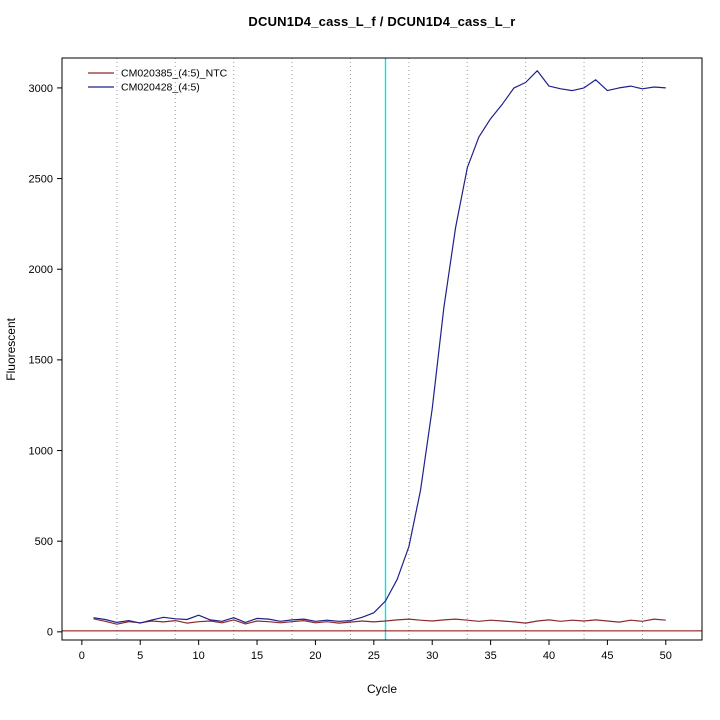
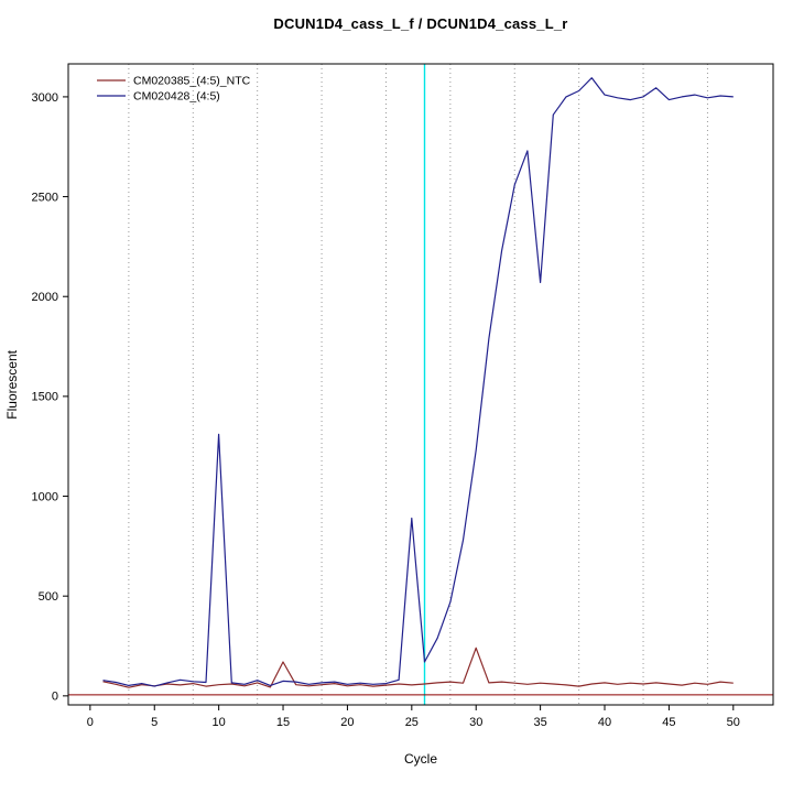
CM020428_(4:5)/10: 90 -> 1310
CM020385_(4:5)_NTC/15: 60 -> 170
CM020428_(4:5)/25: 100 -> 890
CM020385_(4:5)_NTC/30: 60 -> 240
CM020428_(4:5)/35: 2830 -> 2070
